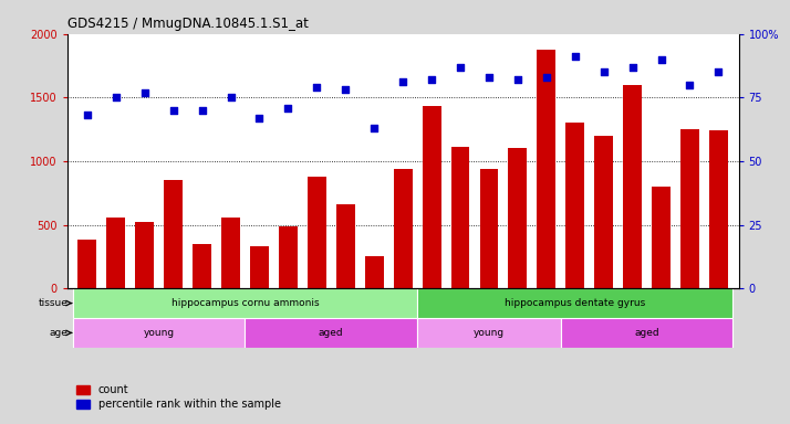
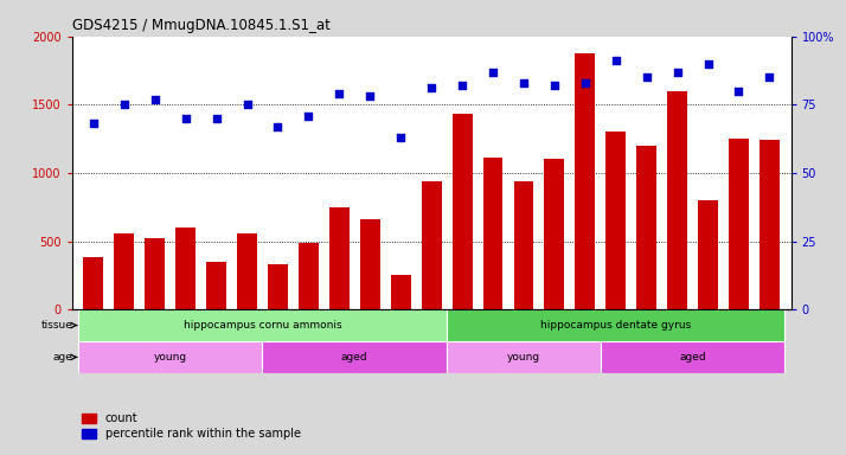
count/GSM297141: 850 -> 600
count/GSM297146: 880 -> 750
